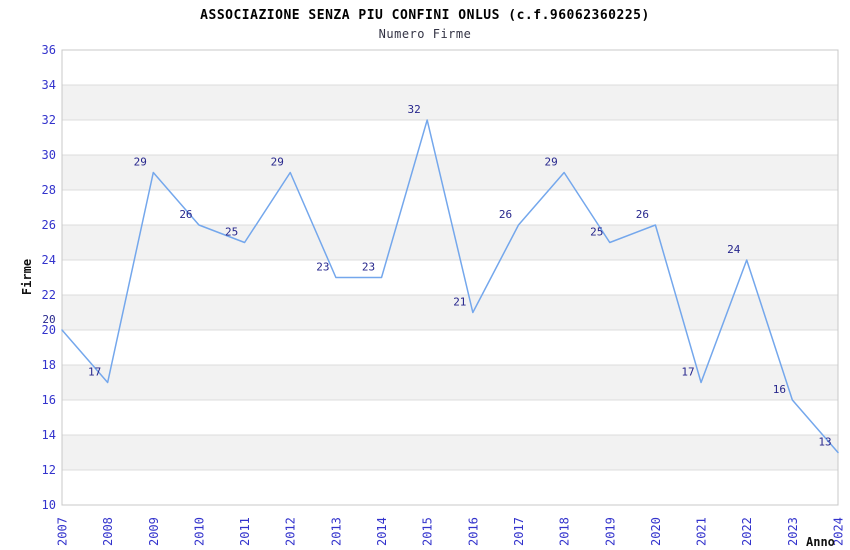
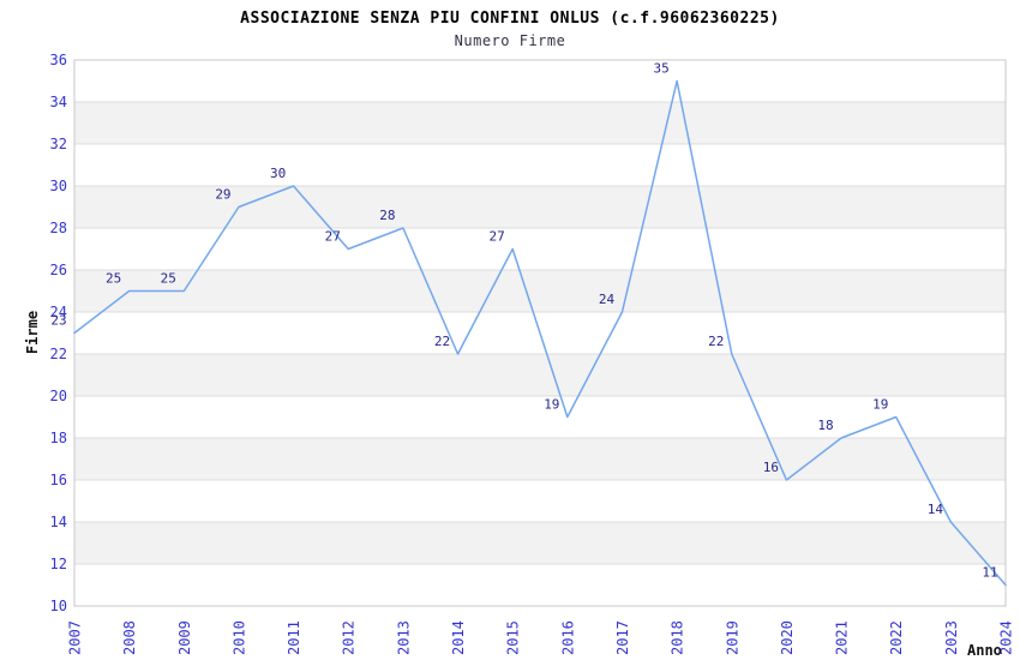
2007: 20 -> 23
2008: 17 -> 25
2009: 29 -> 25
2010: 26 -> 29
2011: 25 -> 30
2012: 29 -> 27
2013: 23 -> 28
2014: 23 -> 22
2015: 32 -> 27
2016: 21 -> 19
2017: 26 -> 24
2018: 29 -> 35
2019: 25 -> 22
2020: 26 -> 16
2021: 17 -> 18
2022: 24 -> 19
2023: 16 -> 14
2024: 13 -> 11
